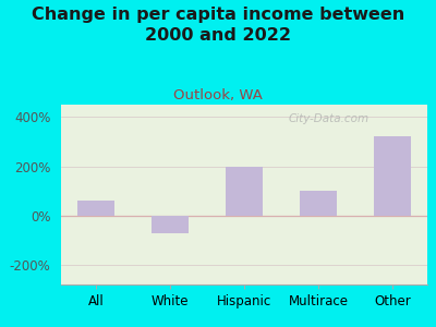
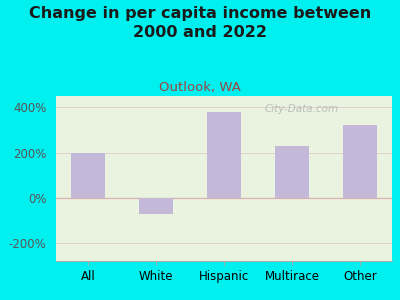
All: 60% -> 200%
Hispanic: 200% -> 380%
Multirace: 100% -> 230%
